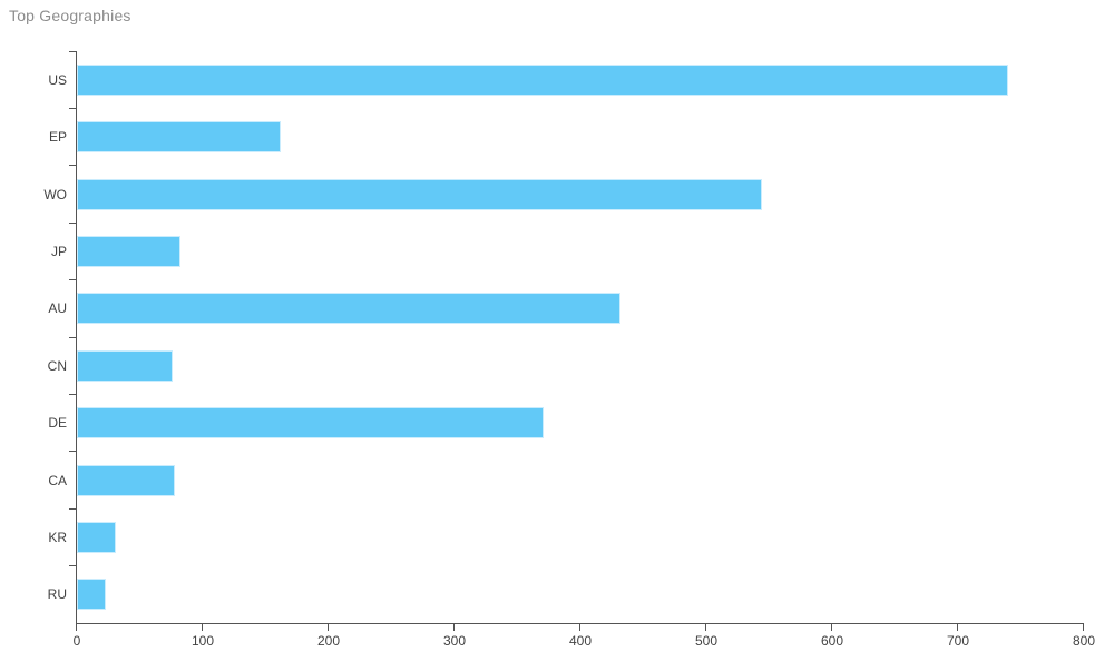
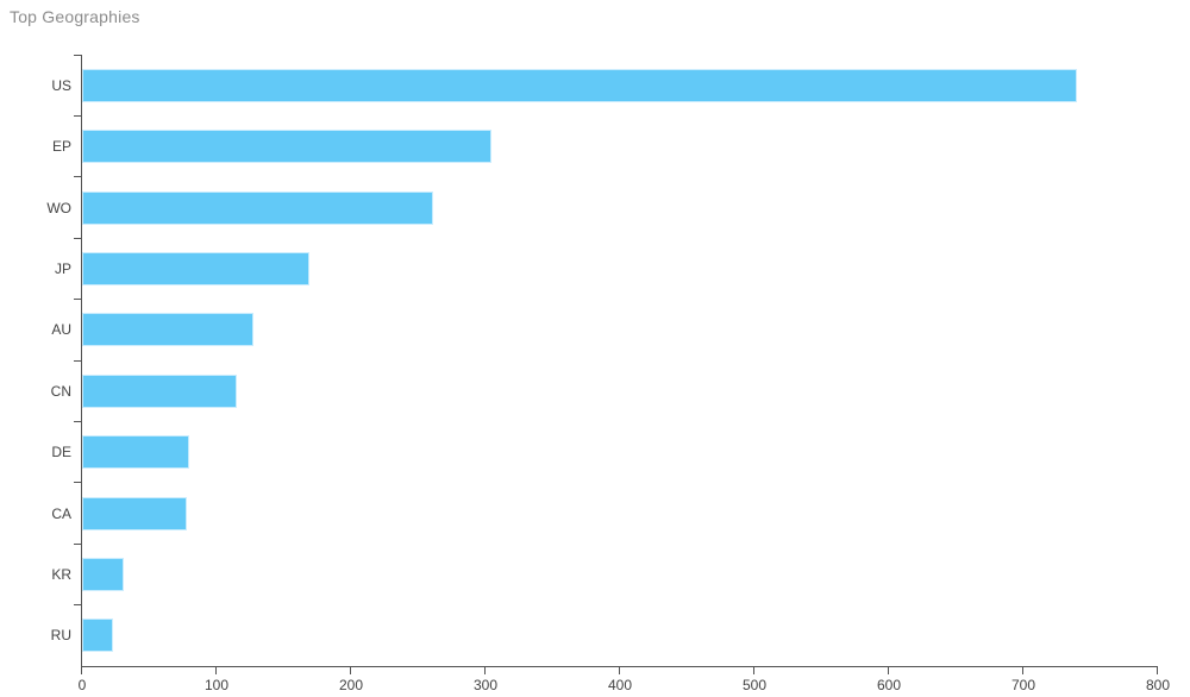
EP: 162 -> 304
WO: 544 -> 261
JP: 82 -> 169
AU: 432 -> 127
CN: 76 -> 115
DE: 371 -> 80
